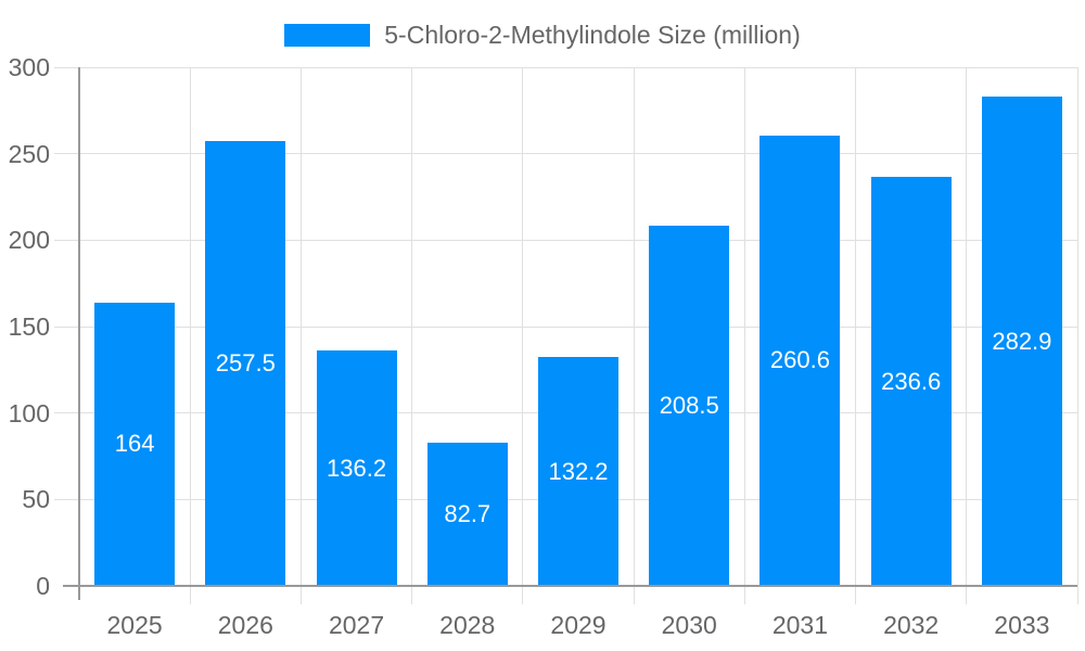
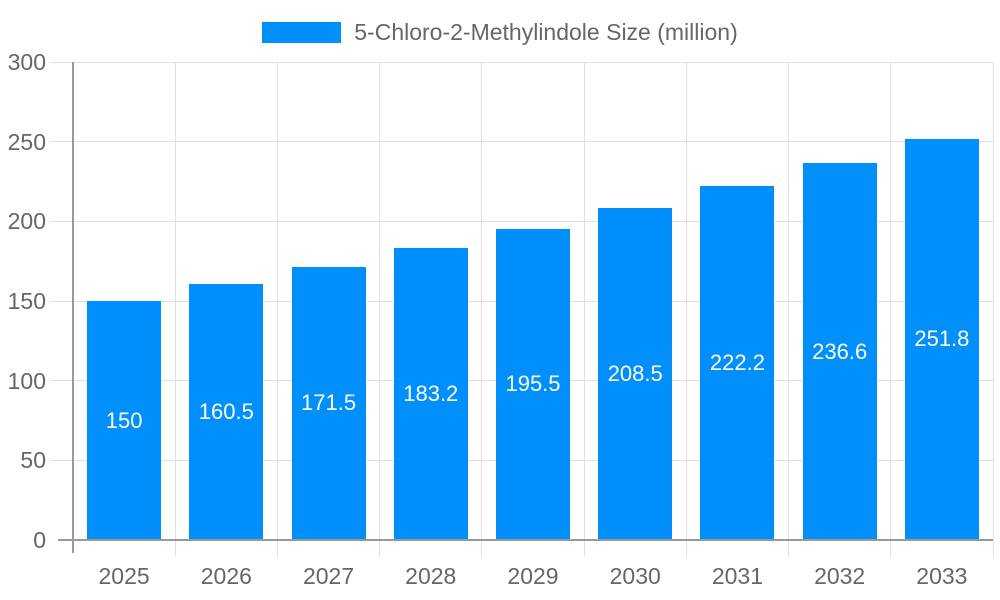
2025: 164 -> 150
2026: 257.5 -> 160.5
2027: 136.2 -> 171.5
2028: 82.7 -> 183.2
2029: 132.2 -> 195.5
2031: 260.6 -> 222.2
2033: 282.9 -> 251.8
